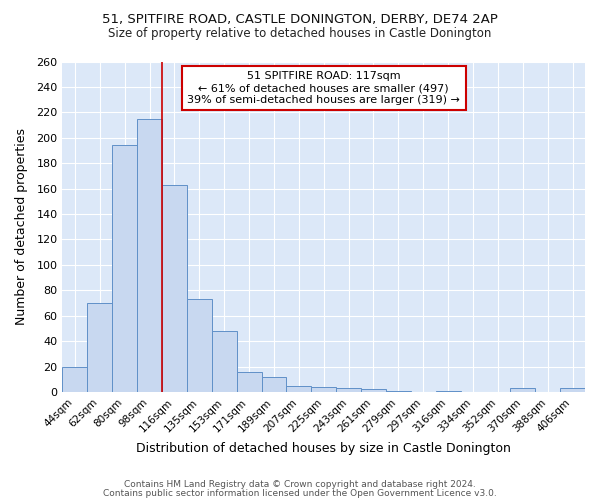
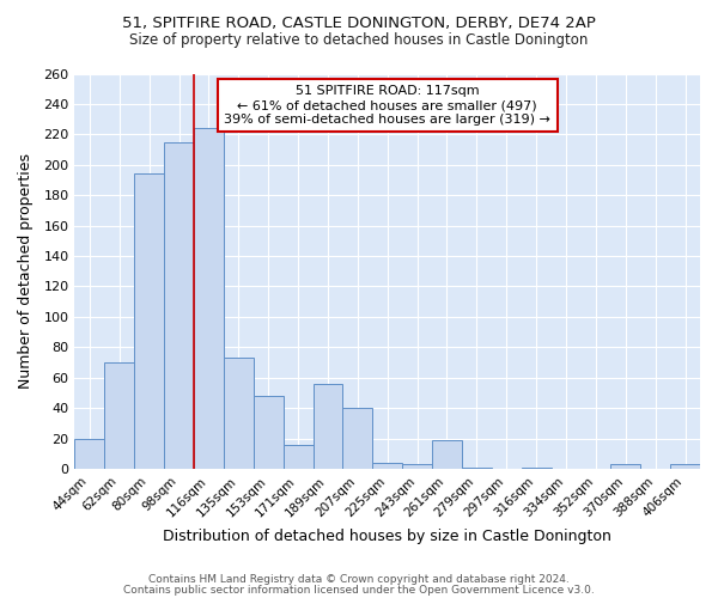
116sqm: 163 -> 224
189sqm: 12 -> 56
207sqm: 5 -> 40
261sqm: 2 -> 19
